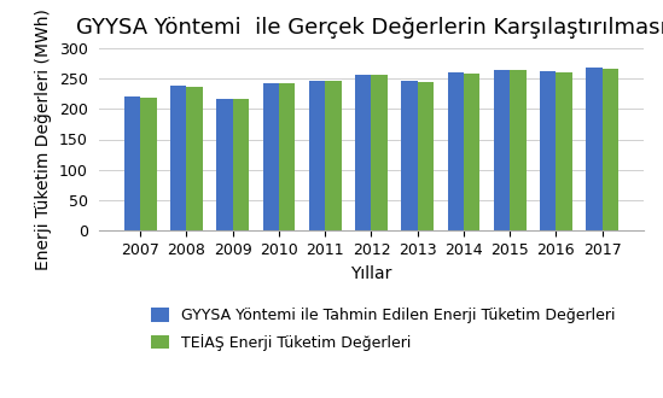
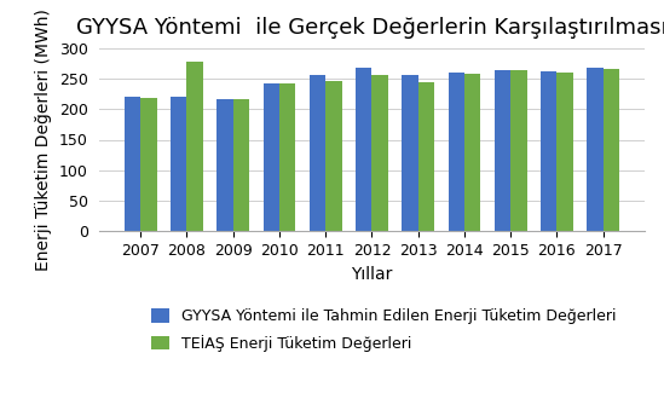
GYYSA Yöntemi ile Tahmin Edilen Enerji Tüketim Değerleri/2008: 237 -> 220
TEİAŞ Enerji Tüketim Değerleri/2008: 236 -> 278
GYYSA Yöntemi ile Tahmin Edilen Enerji Tüketim Değerleri/2011: 246 -> 256
GYYSA Yöntemi ile Tahmin Edilen Enerji Tüketim Değerleri/2012: 256 -> 268
GYYSA Yöntemi ile Tahmin Edilen Enerji Tüketim Değerleri/2013: 245 -> 256
